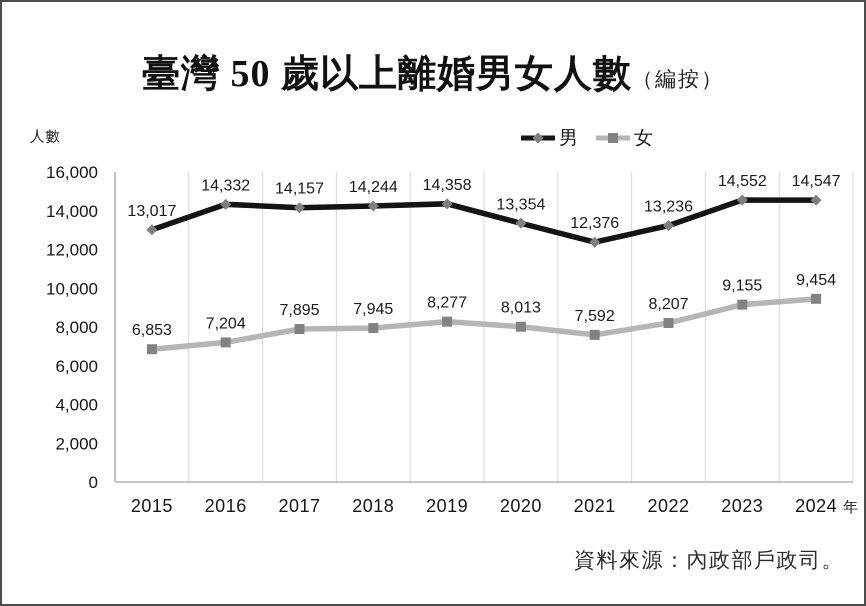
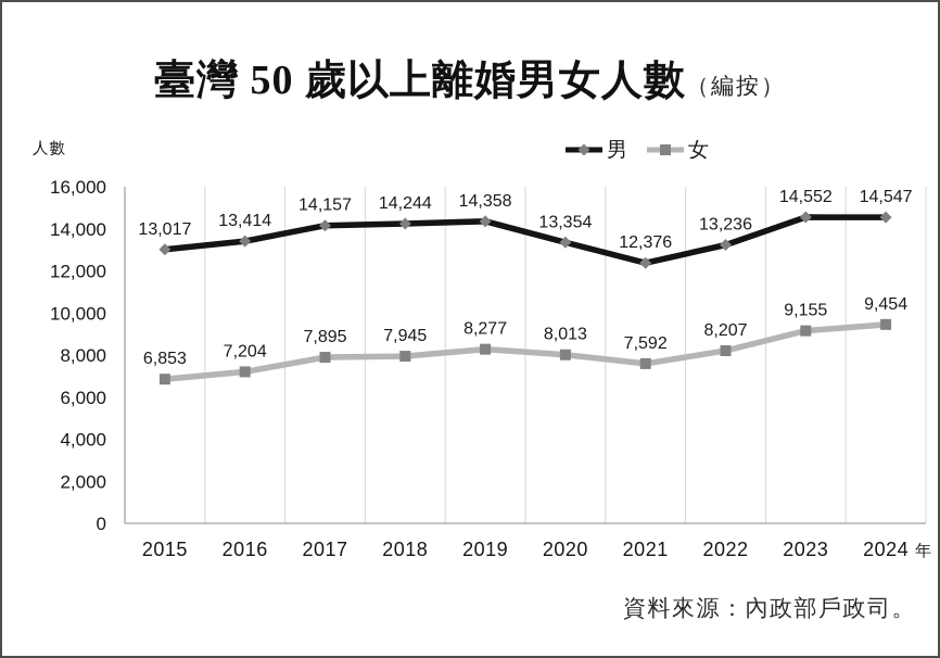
男/2016: 14,332 -> 13,414
